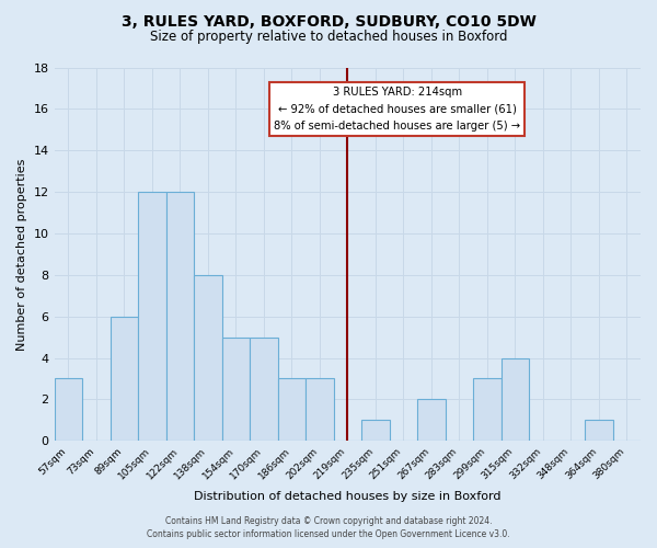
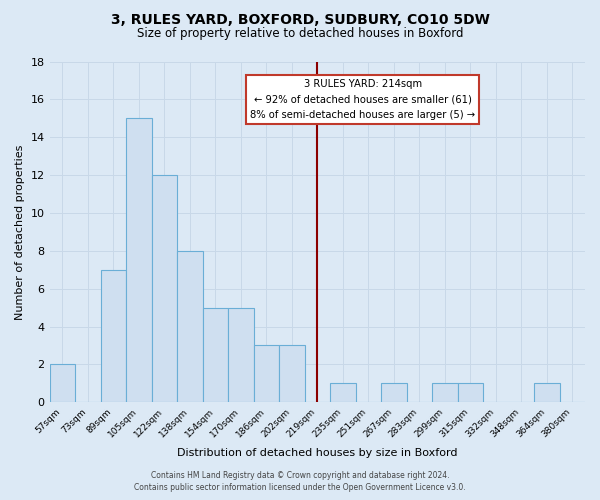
57sqm: 3 -> 2
89sqm: 6 -> 7
105sqm: 12 -> 15
267sqm: 2 -> 1
299sqm: 3 -> 1
315sqm: 4 -> 1
